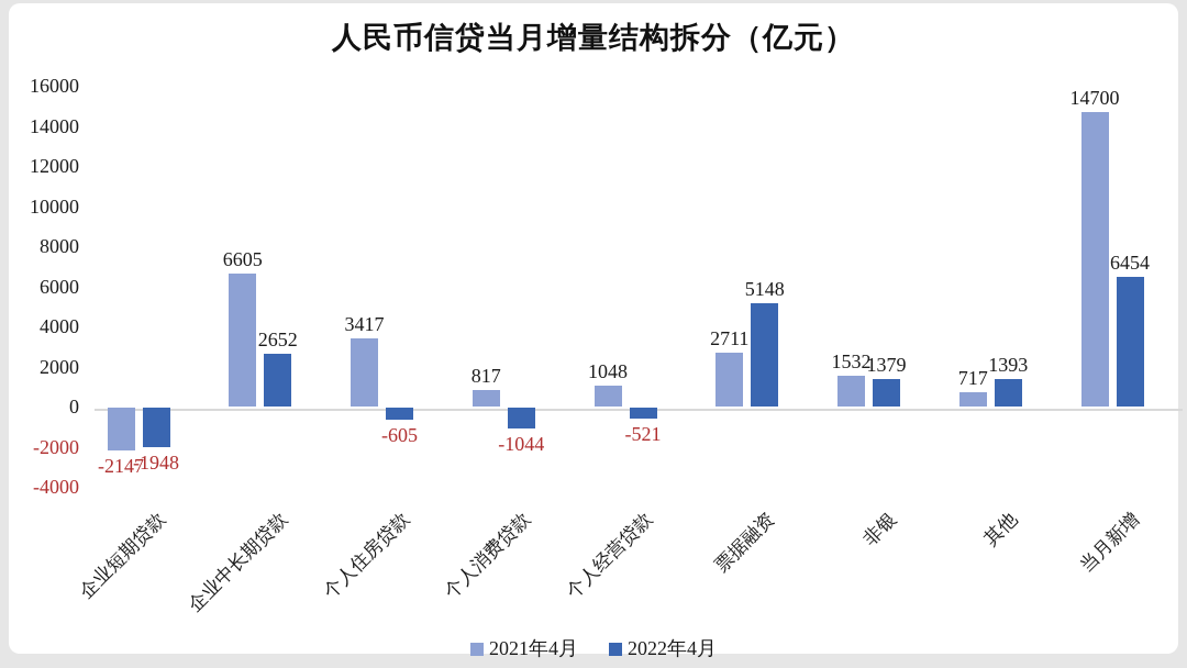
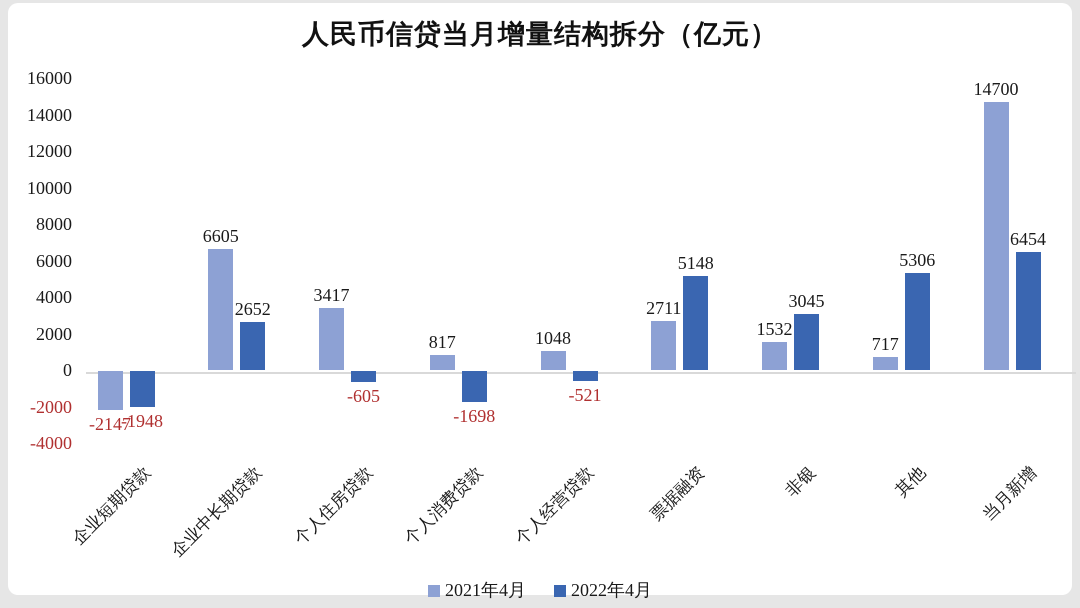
2022年4月/个人消费贷款: -1044 -> -1698
2022年4月/非银: 1379 -> 3045
2022年4月/其他: 1393 -> 5306
